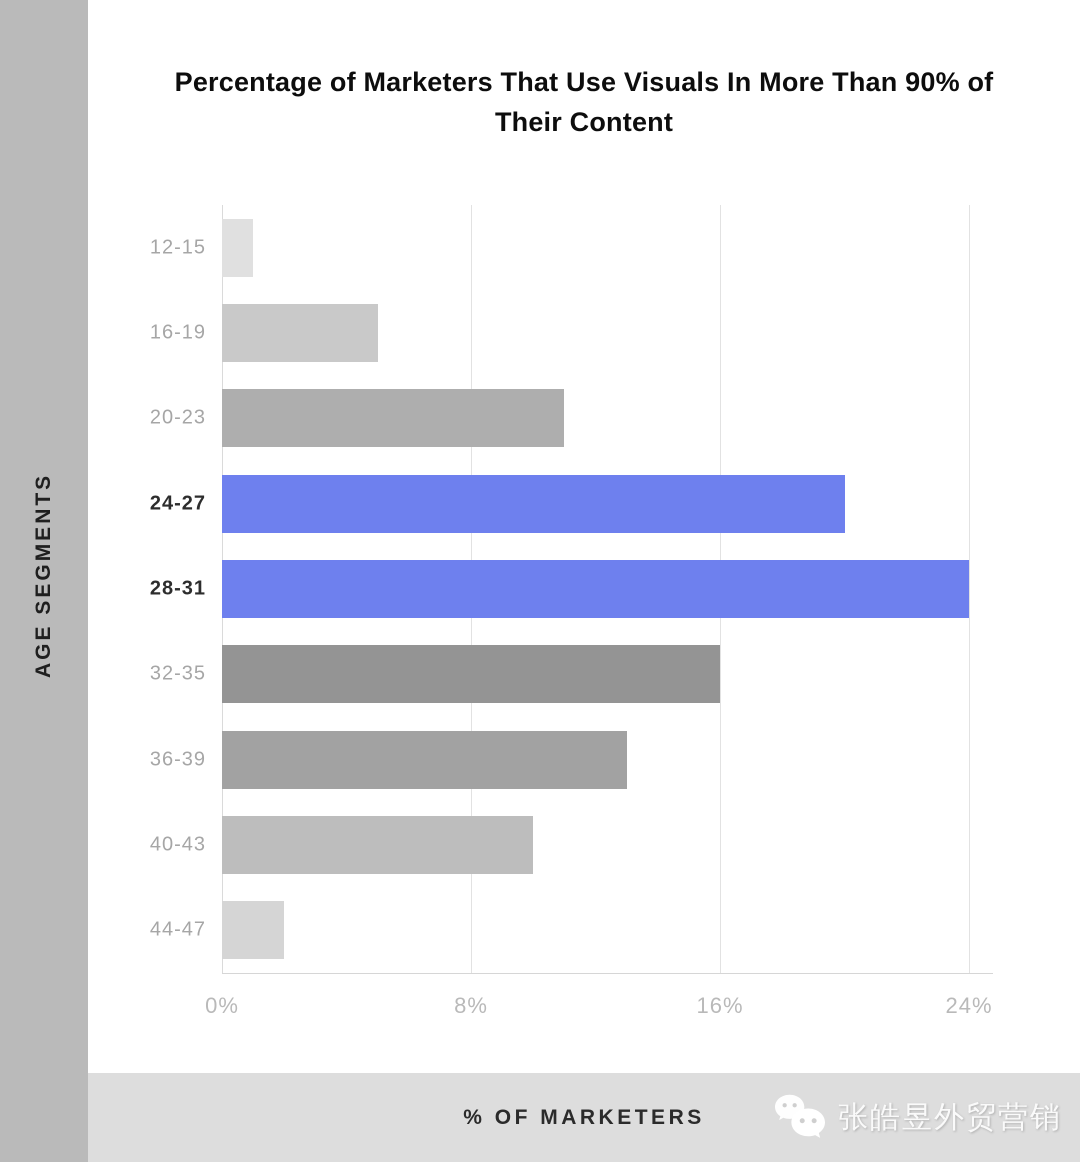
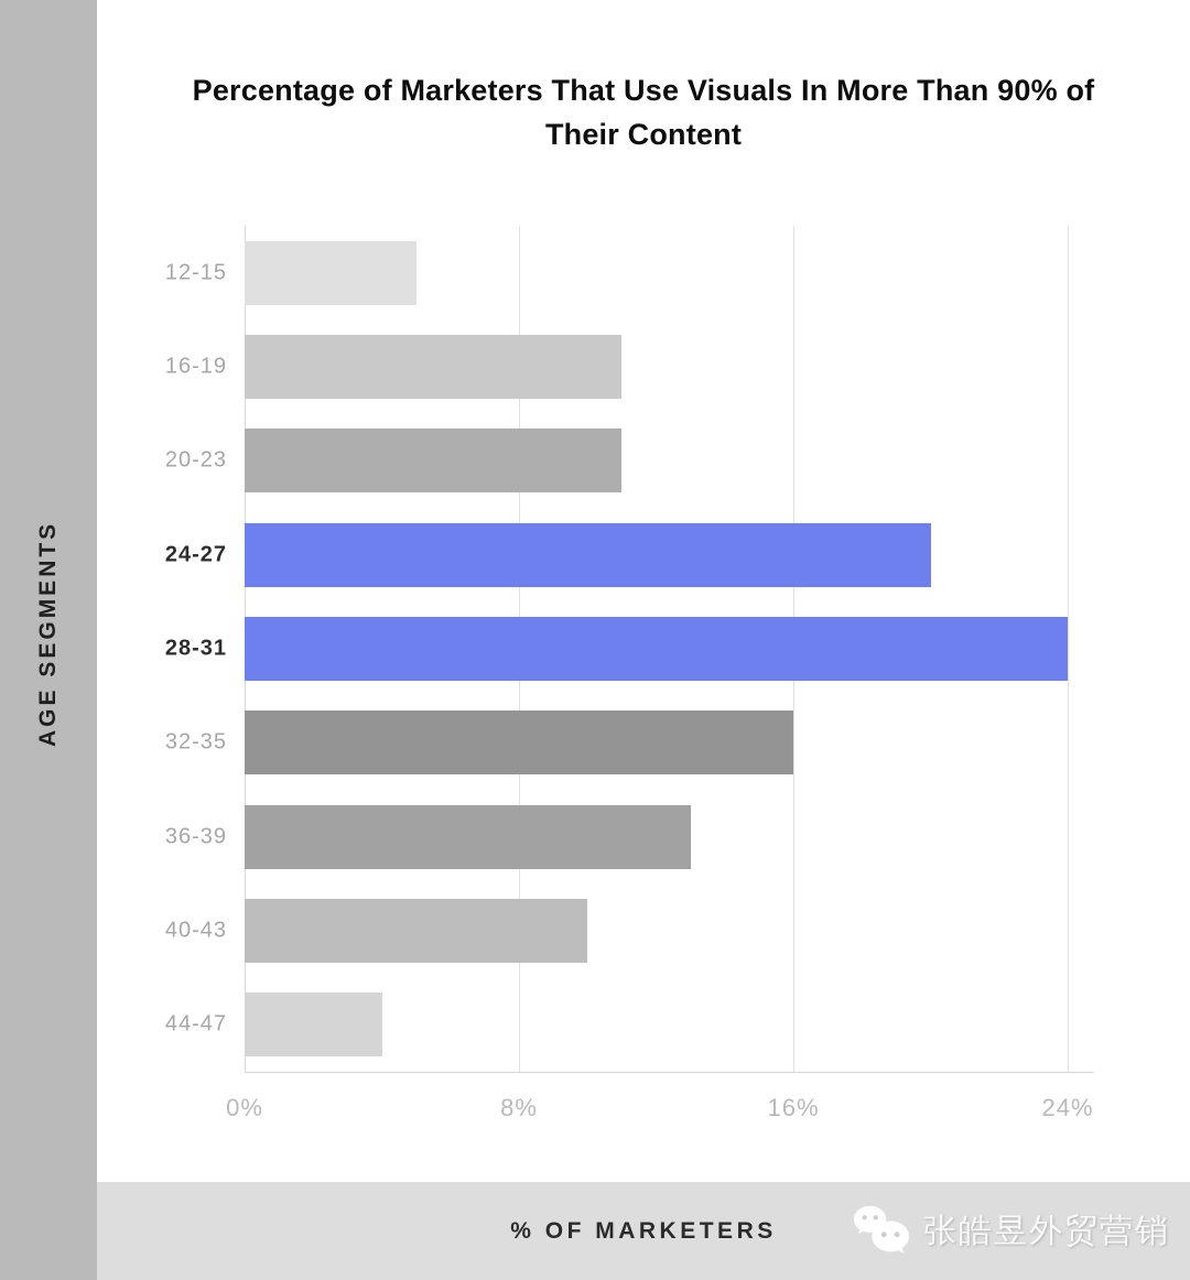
12-15: 1% -> 5%
16-19: 5% -> 11%
44-47: 2% -> 4%
